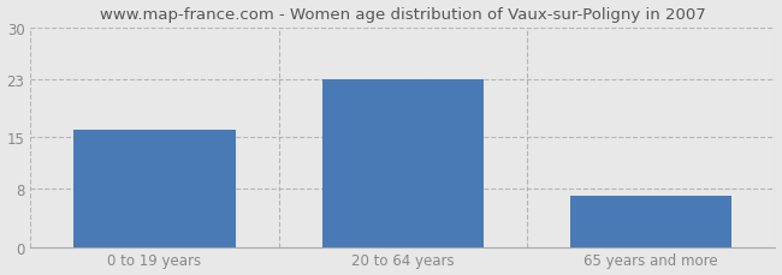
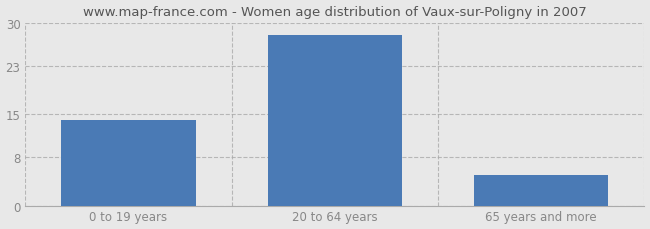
0 to 19 years: 16 -> 14
20 to 64 years: 23 -> 28
65 years and more: 7 -> 5
